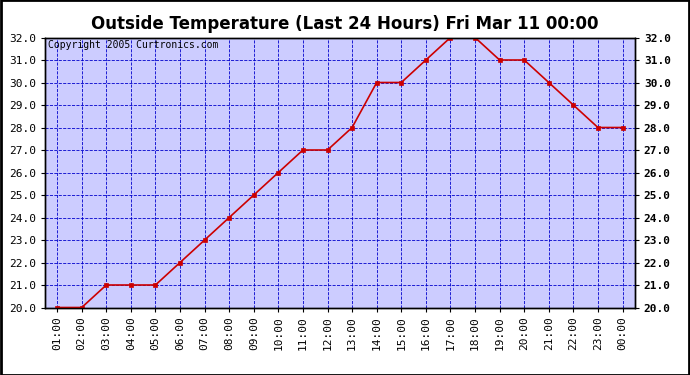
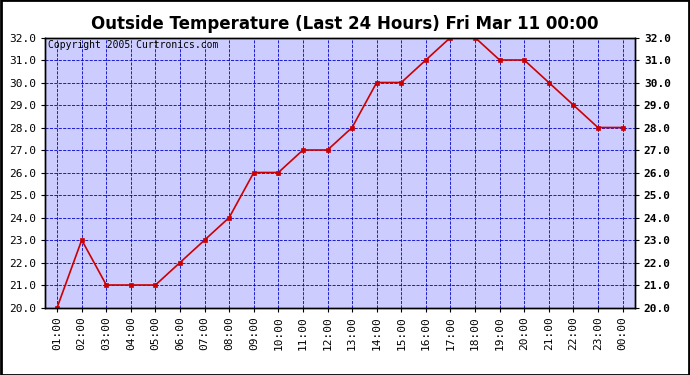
02:00: 20 -> 23
09:00: 25 -> 26
